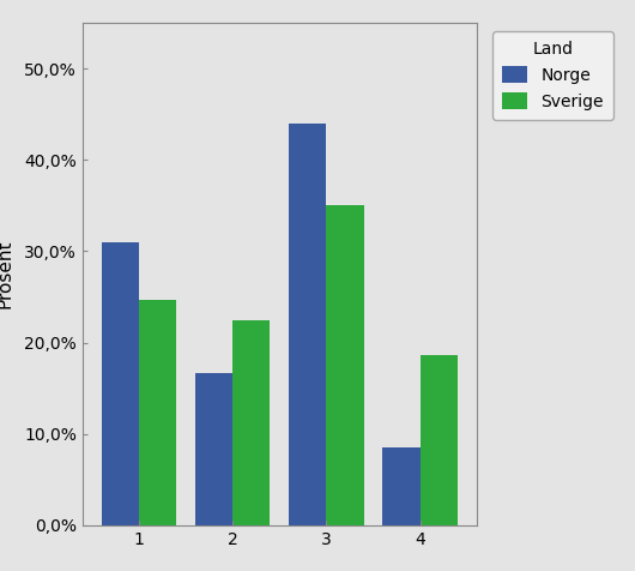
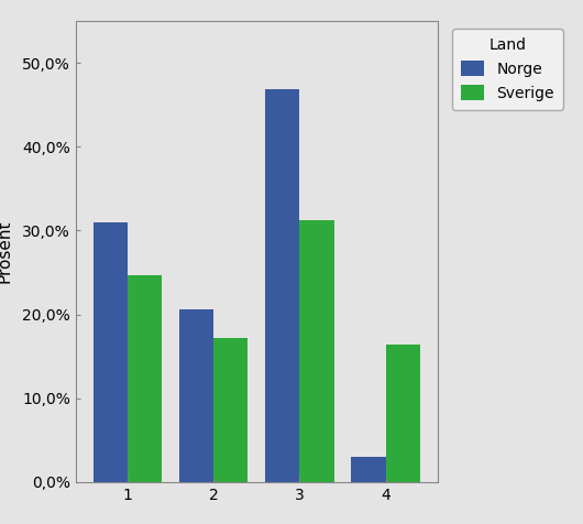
Norge/2: 16,7% -> 20,6%
Sverige/2: 22,5% -> 17,2%
Norge/3: 44,0% -> 46,8%
Sverige/3: 35,0% -> 31,2%
Norge/4: 8,5% -> 3,0%
Sverige/4: 18,7% -> 16,4%
